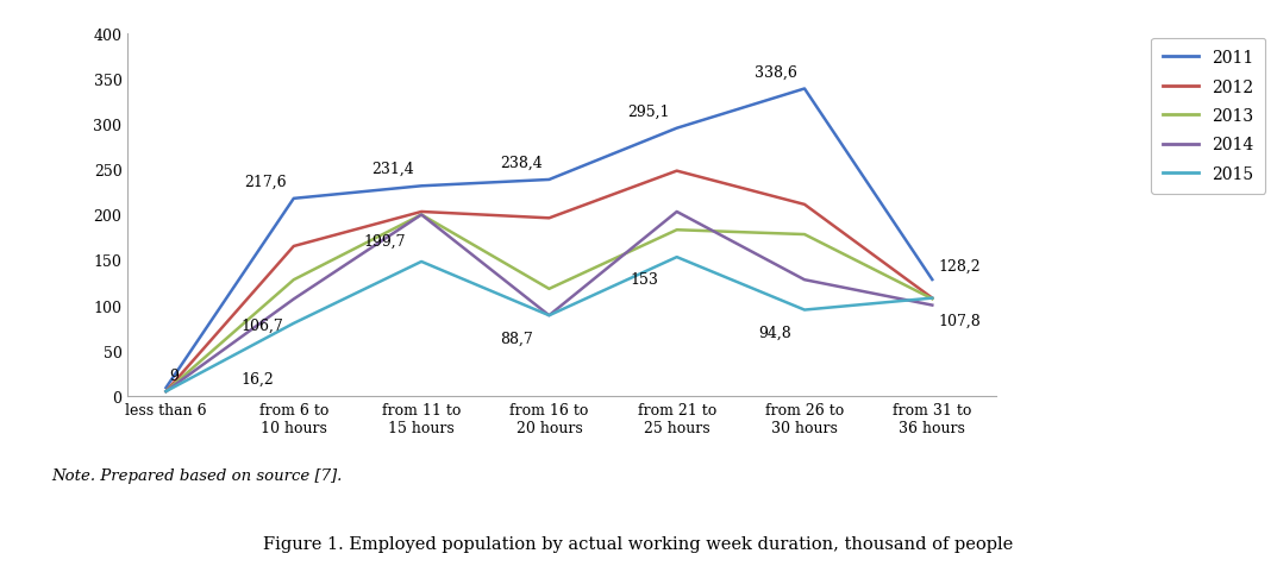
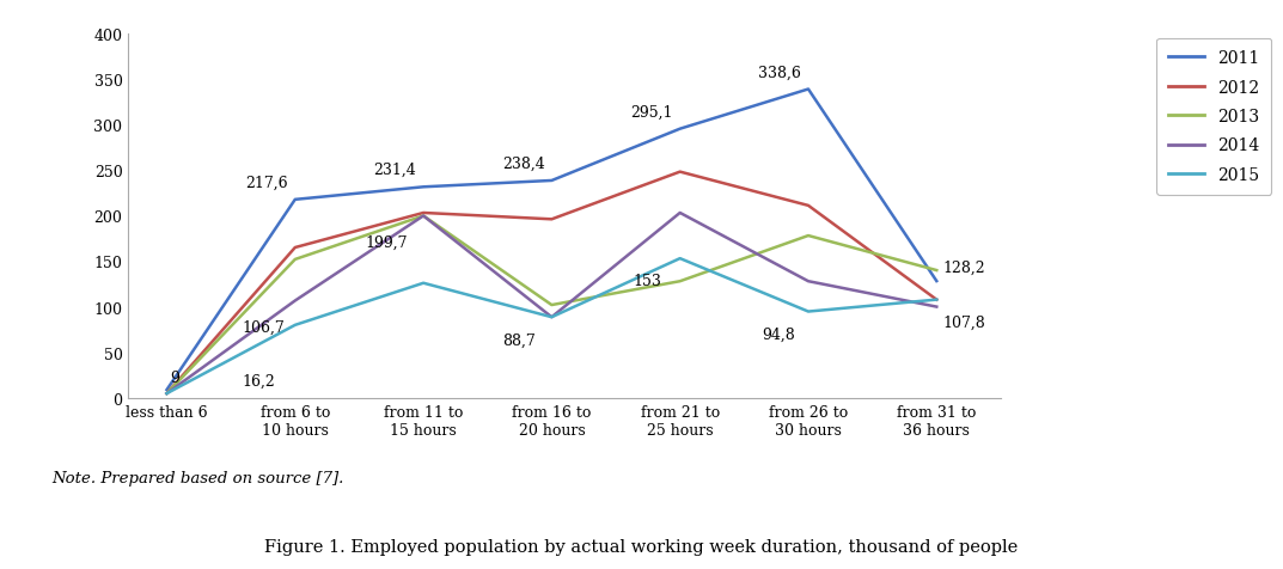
2013/from 6 to 10 hours: 128 -> 152
2015/from 11 to 15 hours: 148 -> 126
2013/from 16 to 20 hours: 118 -> 102
2013/from 21 to 25 hours: 183 -> 128
2013/from 31 to 36 hours: 107 -> 140
